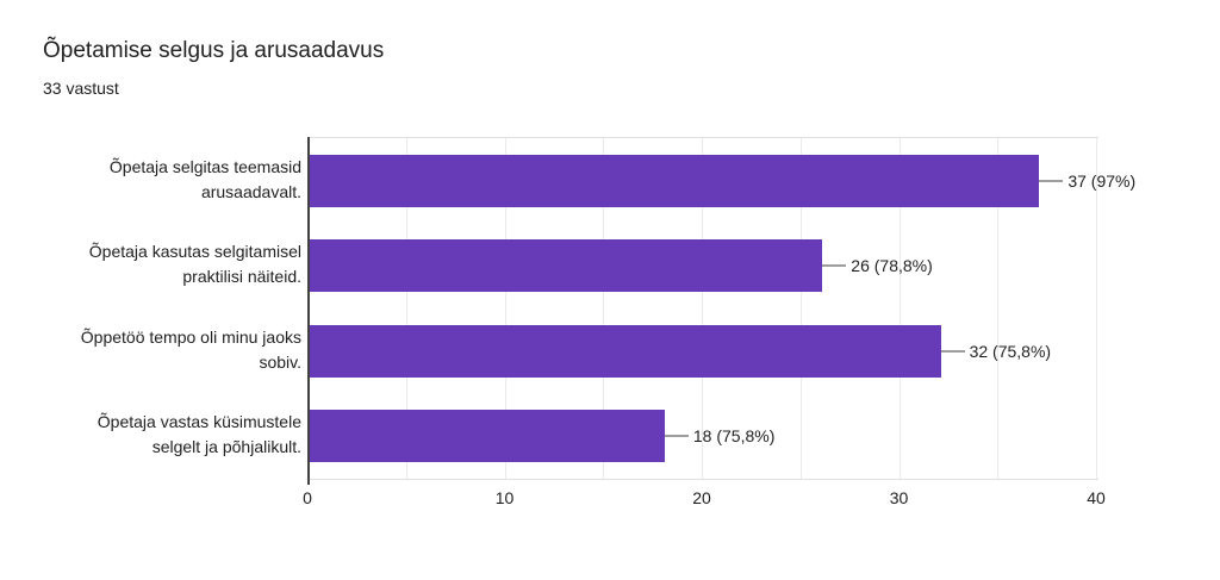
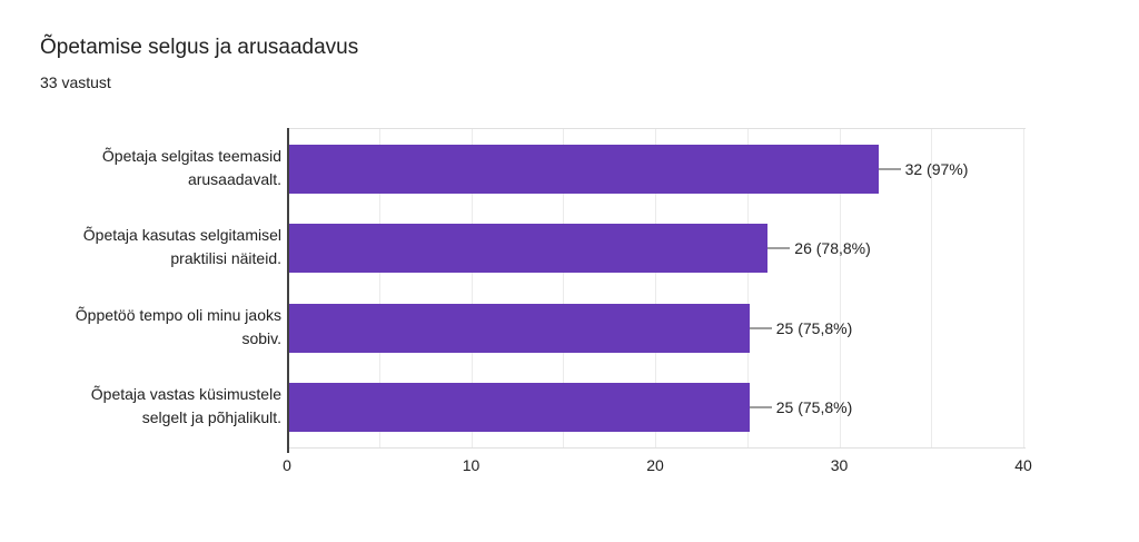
Õpetaja selgitas teemasid arusaadavalt.: 37 -> 32
Õppetöö tempo oli minu jaoks sobiv.: 32 -> 25
Õpetaja vastas küsimustele selgelt ja põhjalikult.: 18 -> 25
